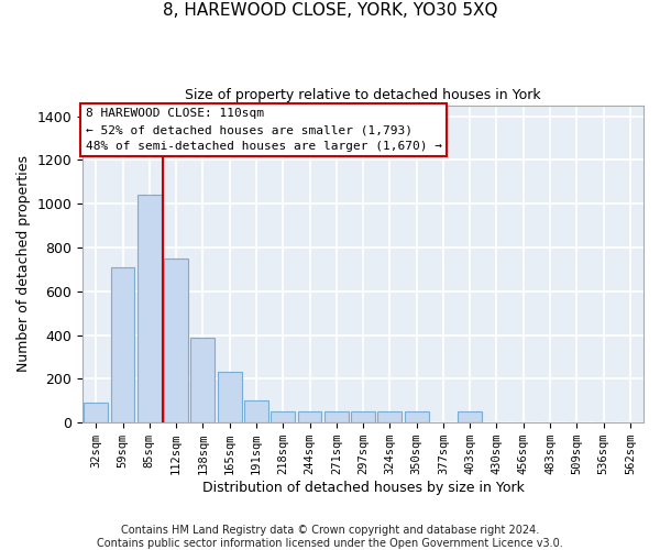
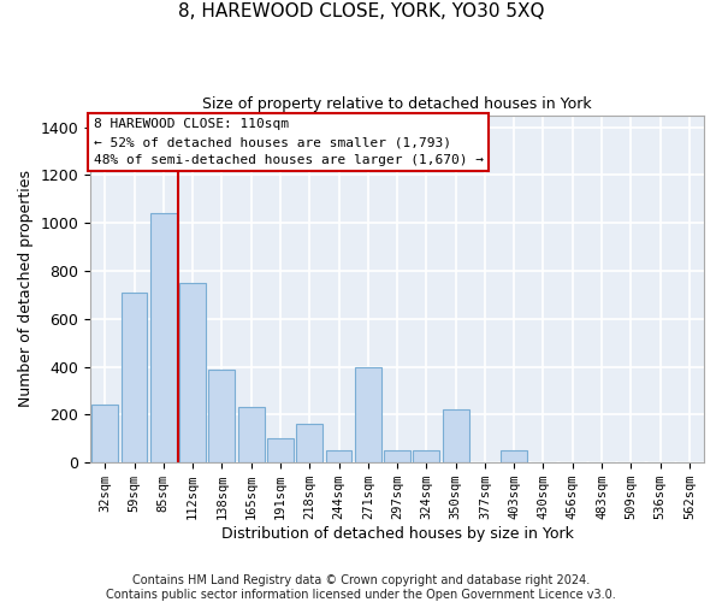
32sqm: 90 -> 240
218sqm: 50 -> 160
271sqm: 50 -> 400
350sqm: 50 -> 220
